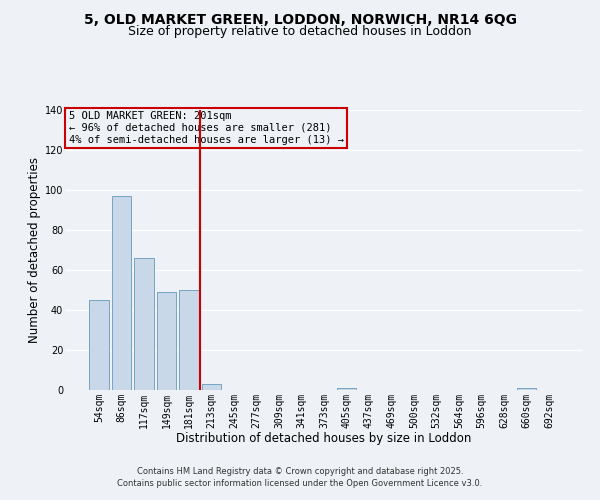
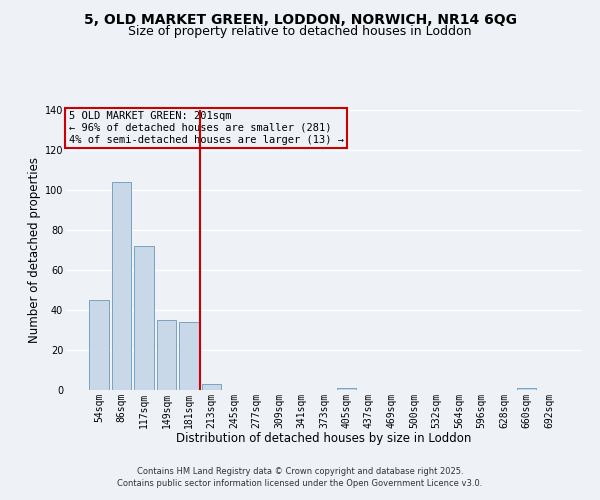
86sqm: 97 -> 104
117sqm: 66 -> 72
149sqm: 49 -> 35
181sqm: 50 -> 34
